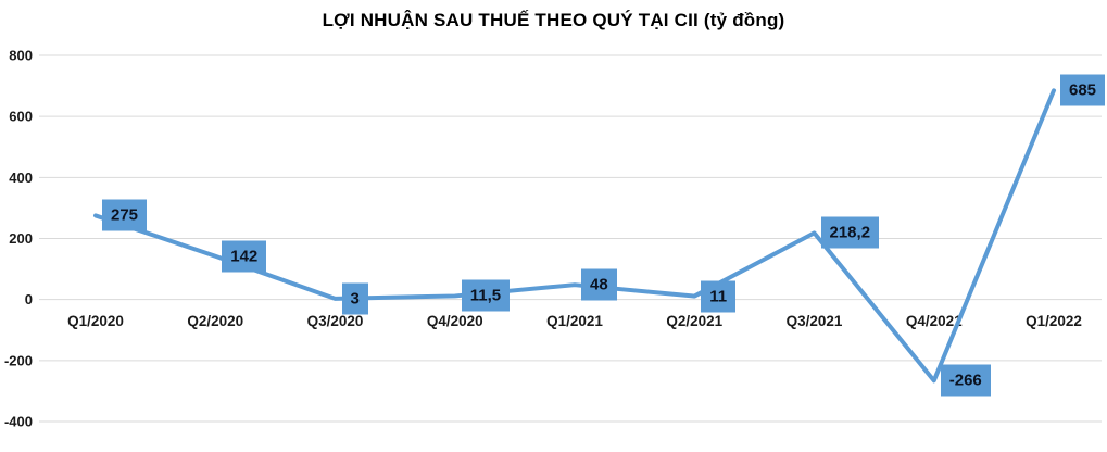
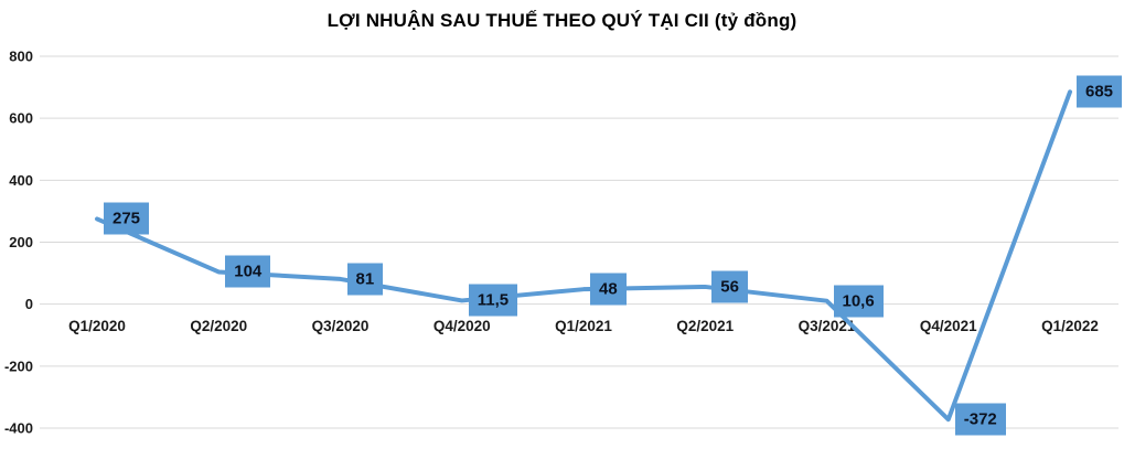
Q2/2020: 142 -> 104
Q3/2020: 3 -> 81
Q2/2021: 11 -> 56
Q3/2021: 218,2 -> 10,6
Q4/2021: -266 -> -372
